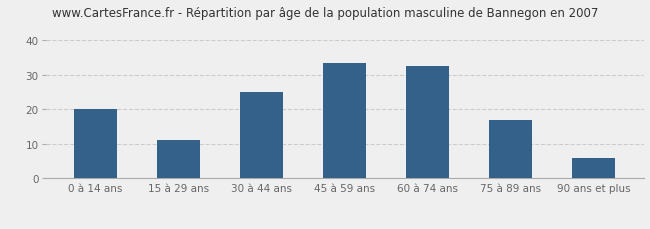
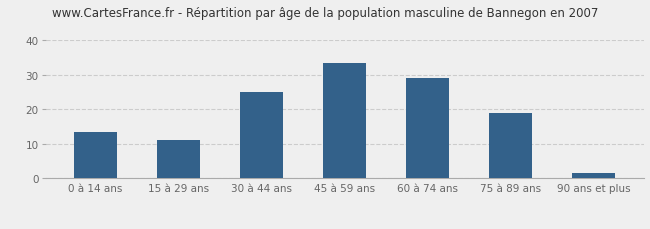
0 à 14 ans: 20.0 -> 13.5
60 à 74 ans: 32.5 -> 29.0
75 à 89 ans: 17.0 -> 19.0
90 ans et plus: 6.0 -> 1.5
